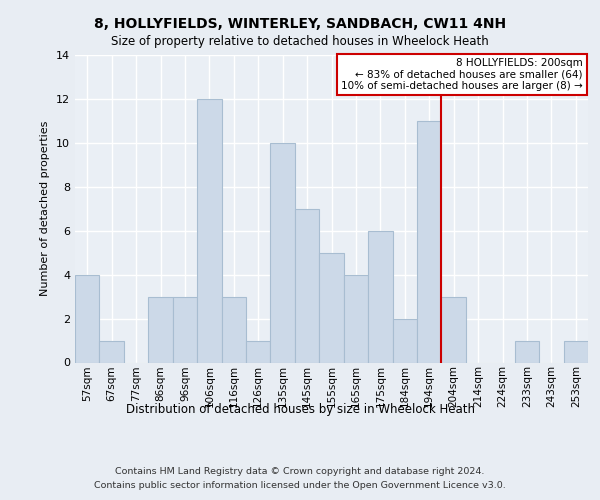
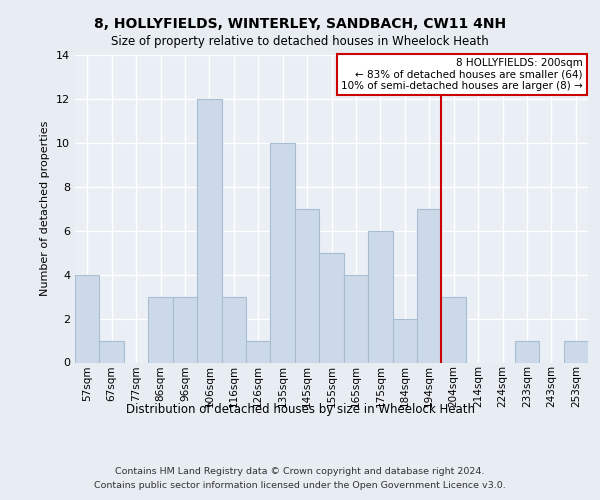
194sqm: 11 -> 7
